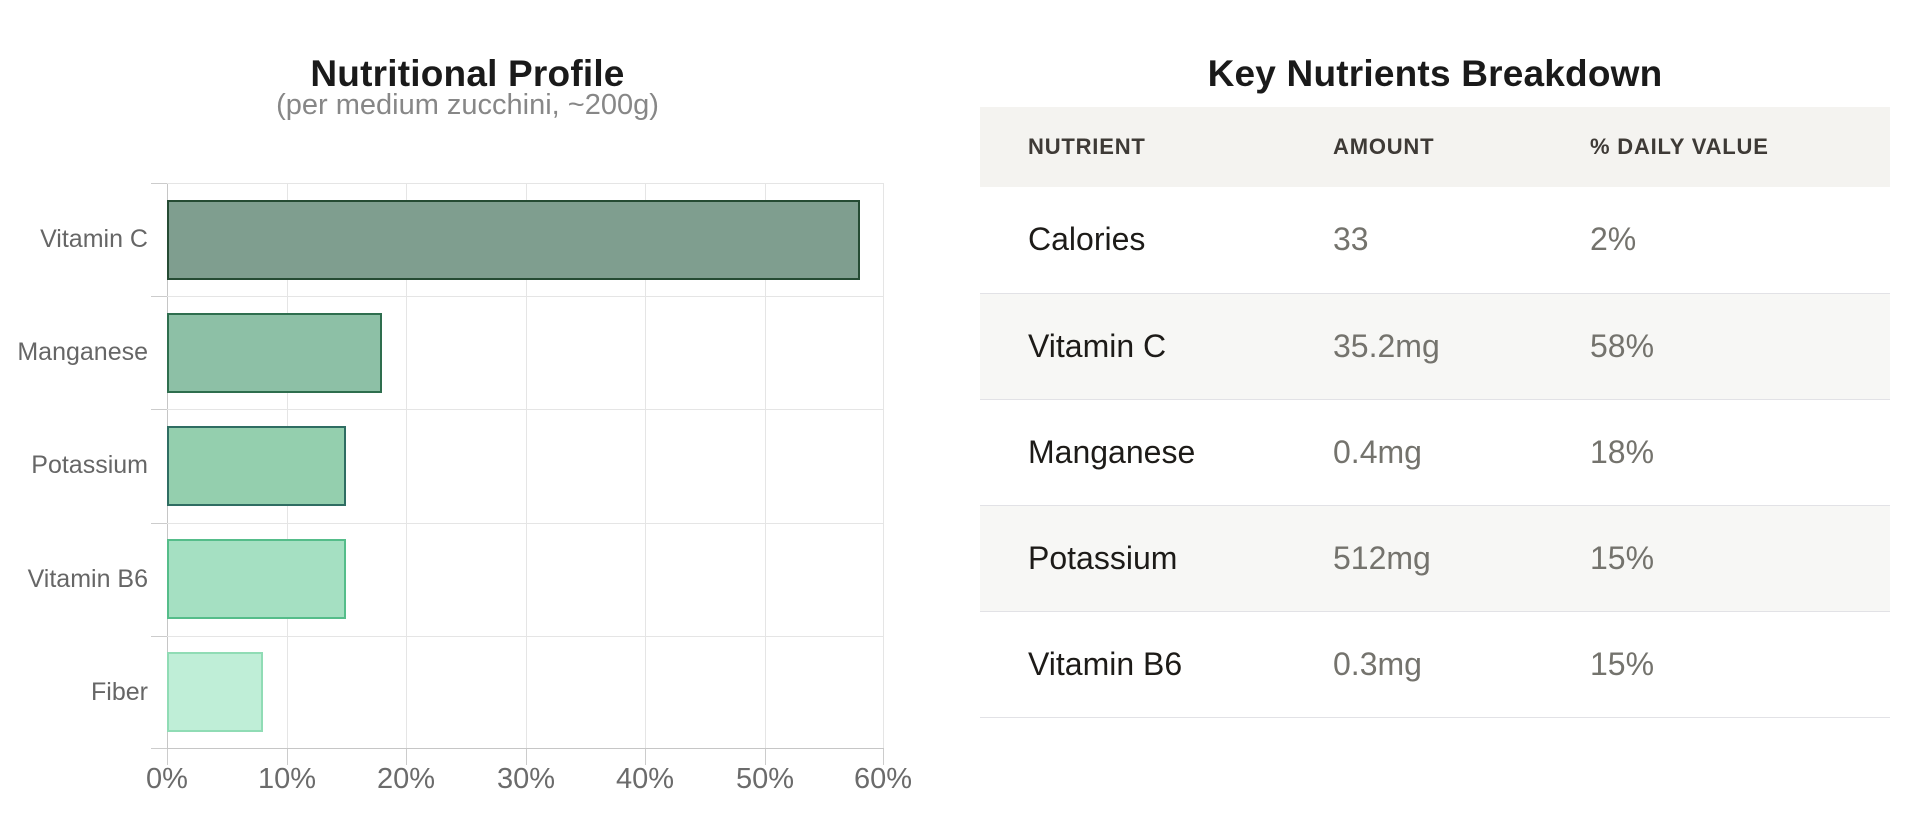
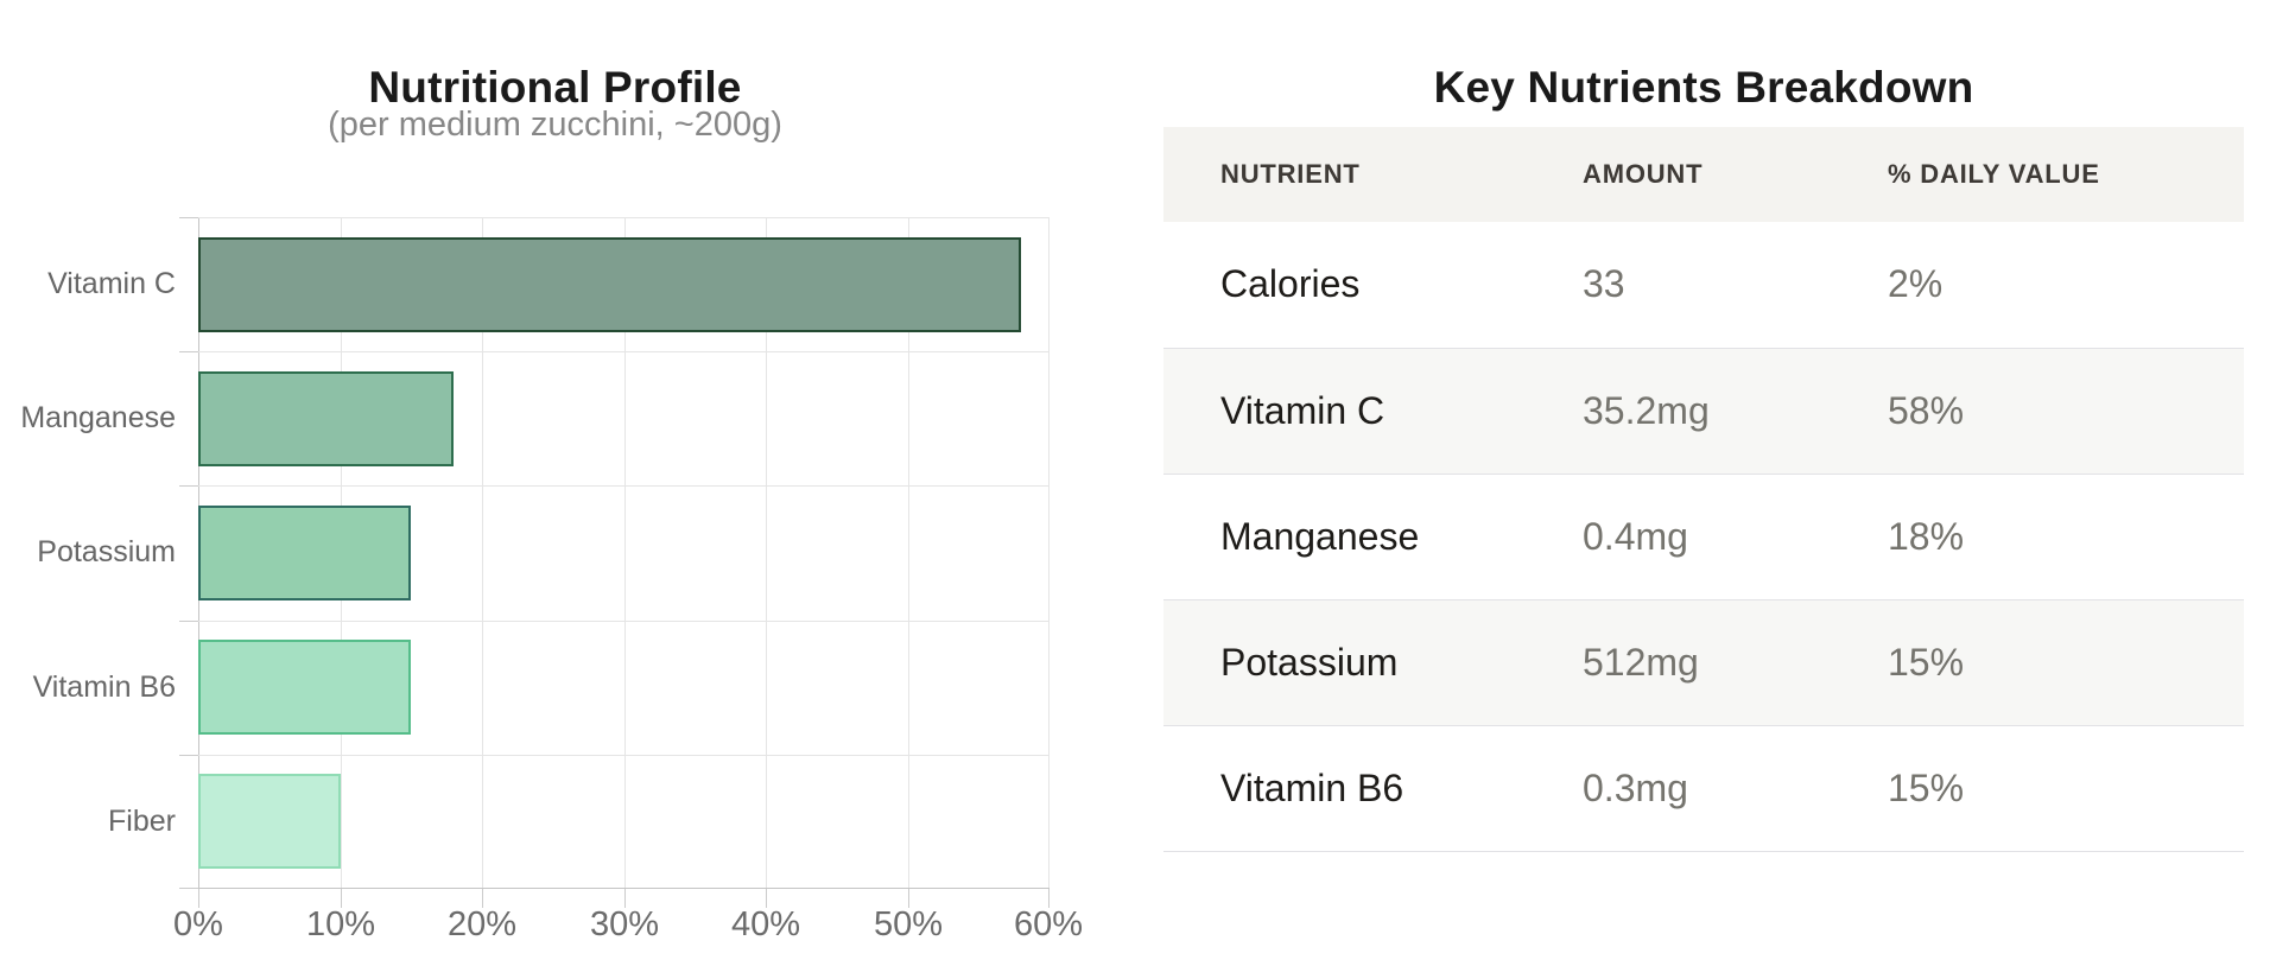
Fiber: 8% -> 10%
